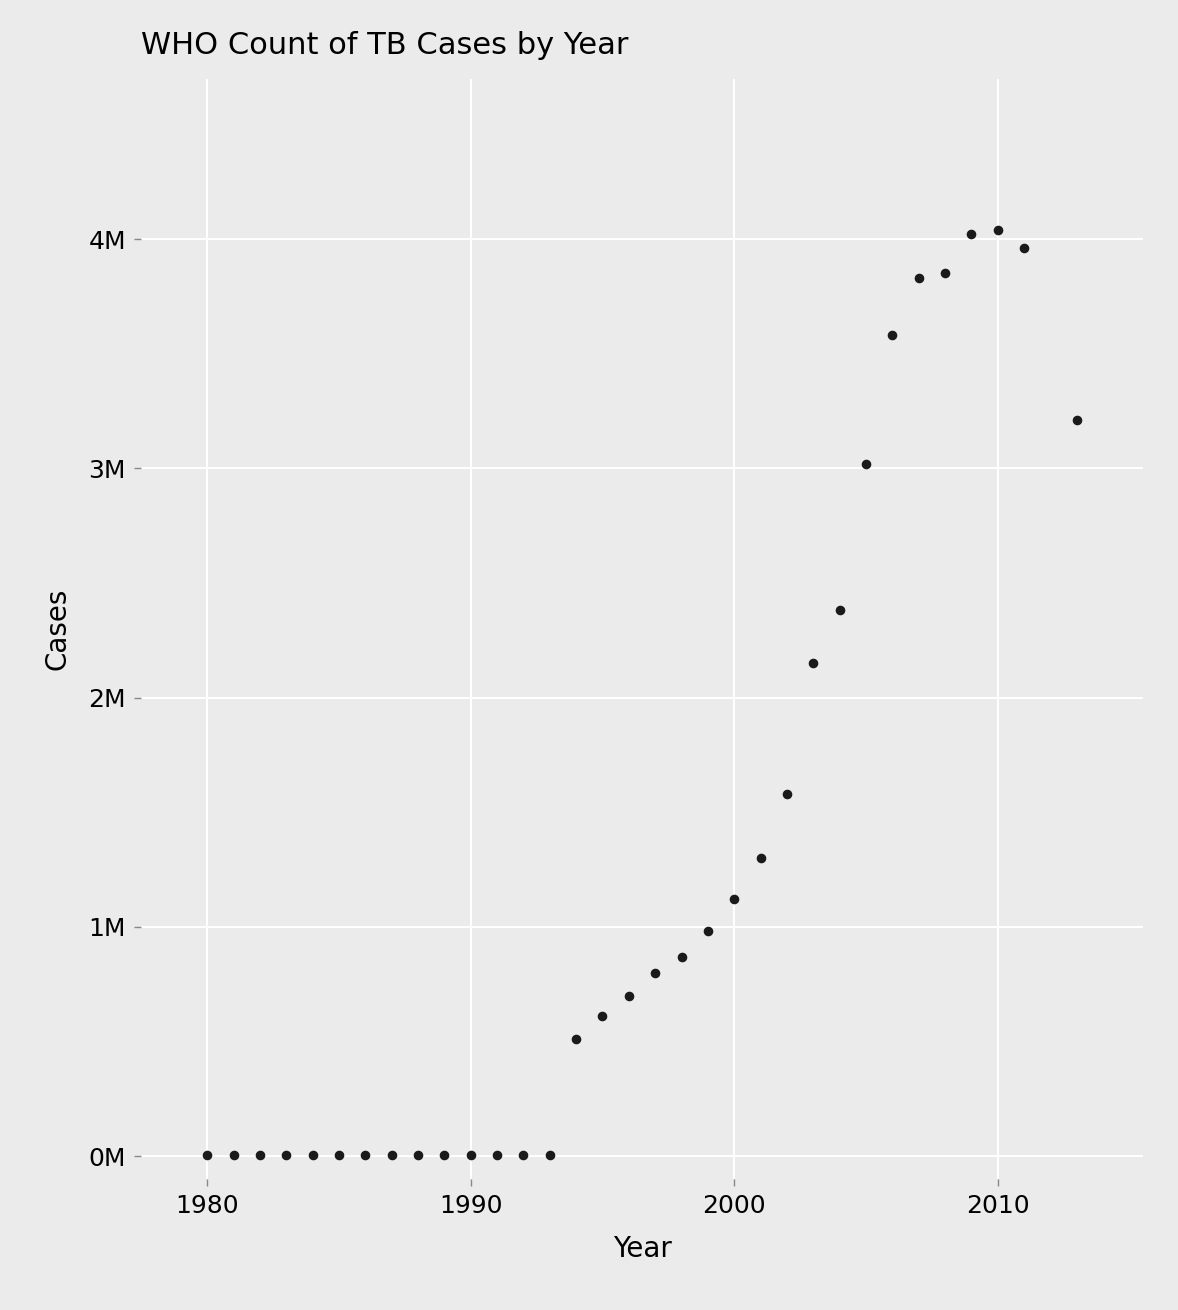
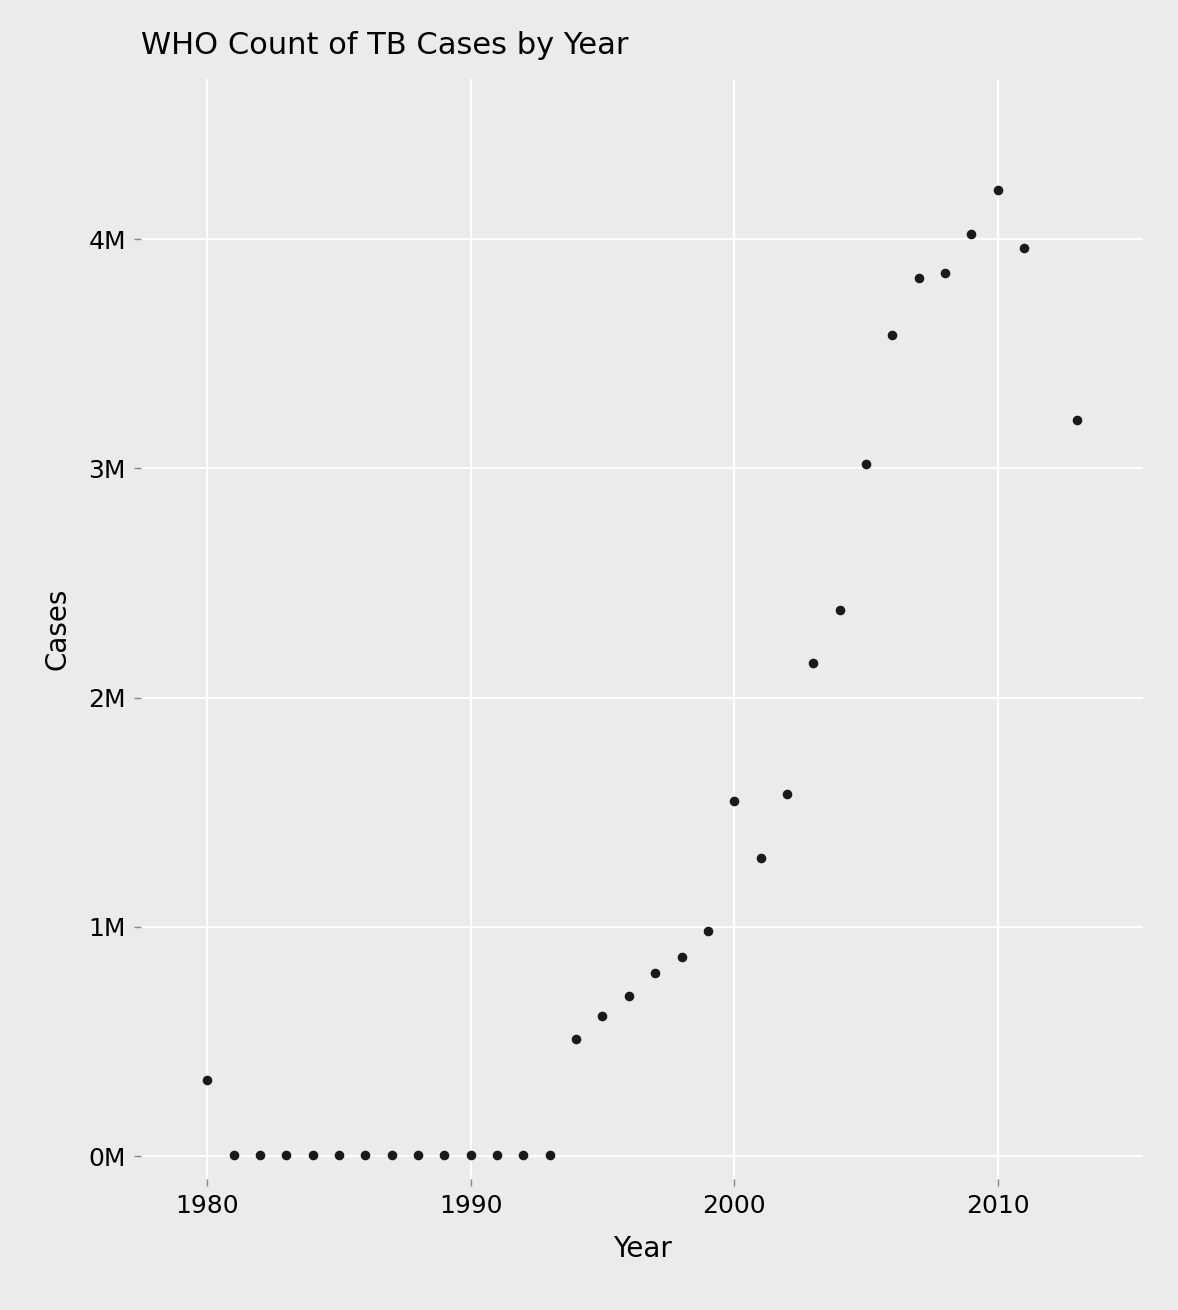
1980: 0.003M -> 0.330M
2000: 1.120M -> 1.550M
2010: 4.040M -> 4.215M
